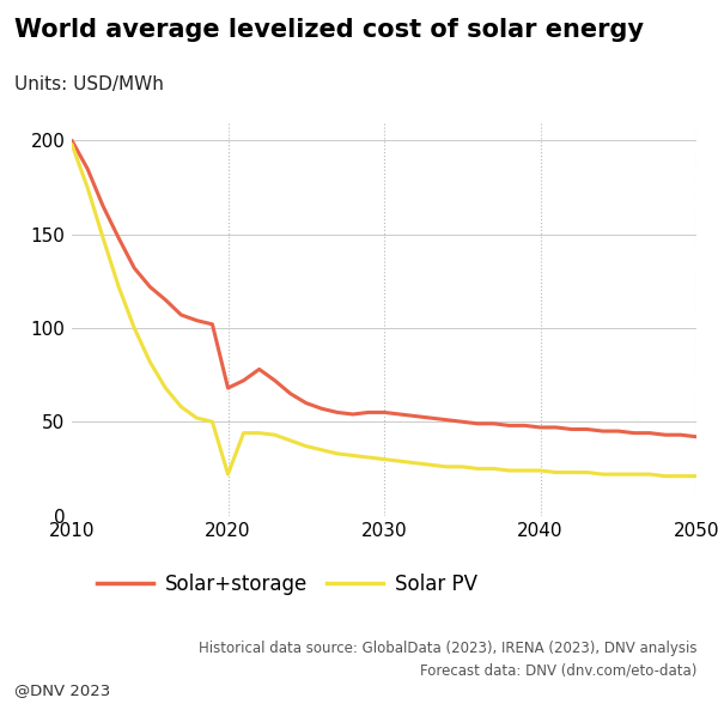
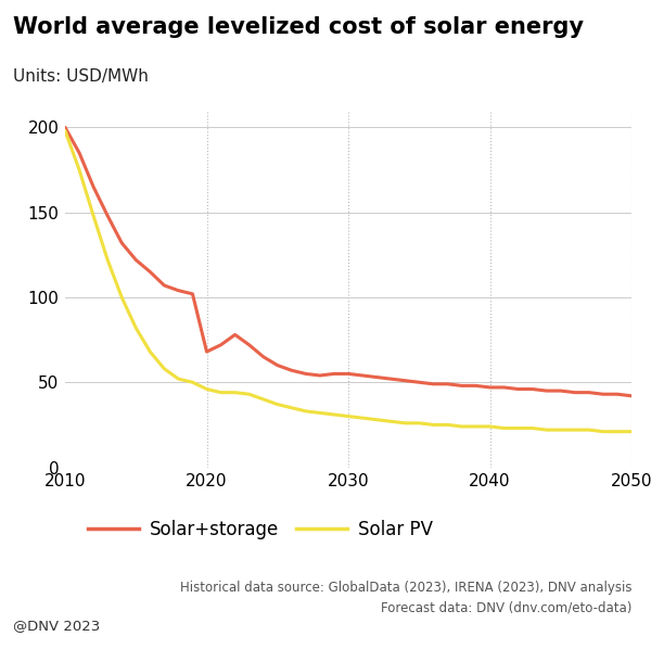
Solar PV/2020: 22 -> 46
